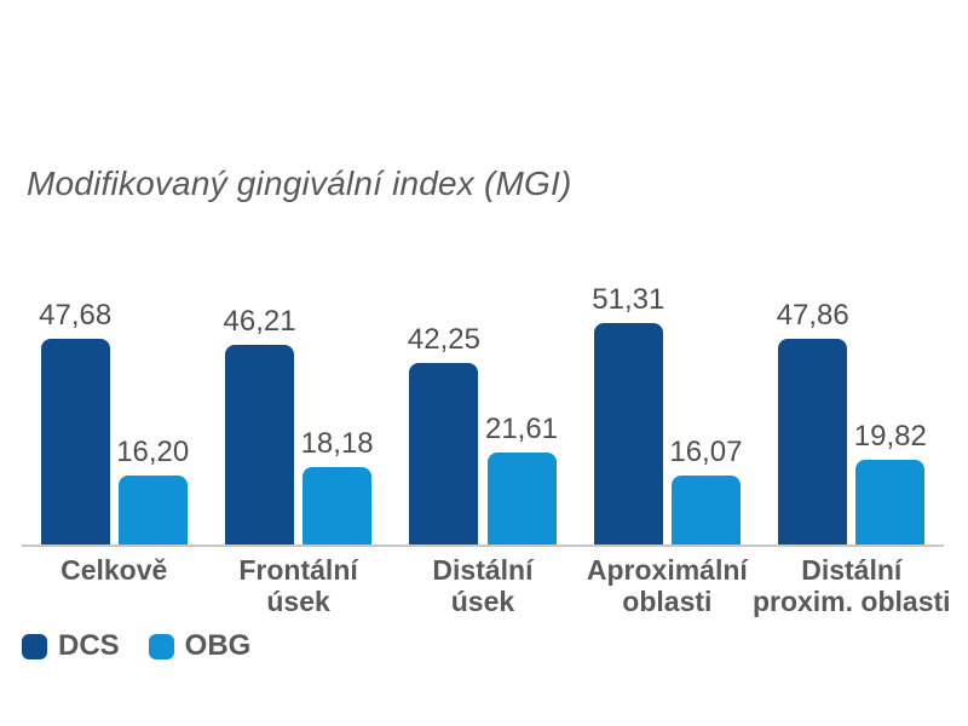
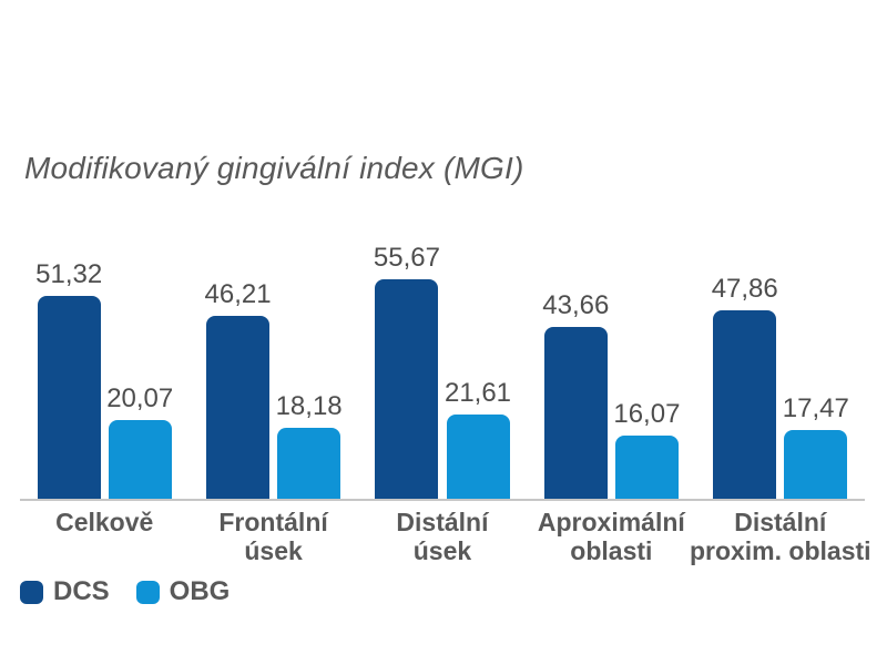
DCS/Celkově: 47,68 -> 51,32
OBG/Celkově: 16,20 -> 20,07
DCS/Distální úsek: 42,25 -> 55,67
DCS/Aproximální oblasti: 51,31 -> 43,66
OBG/Distální proxim. oblasti: 19,82 -> 17,47
